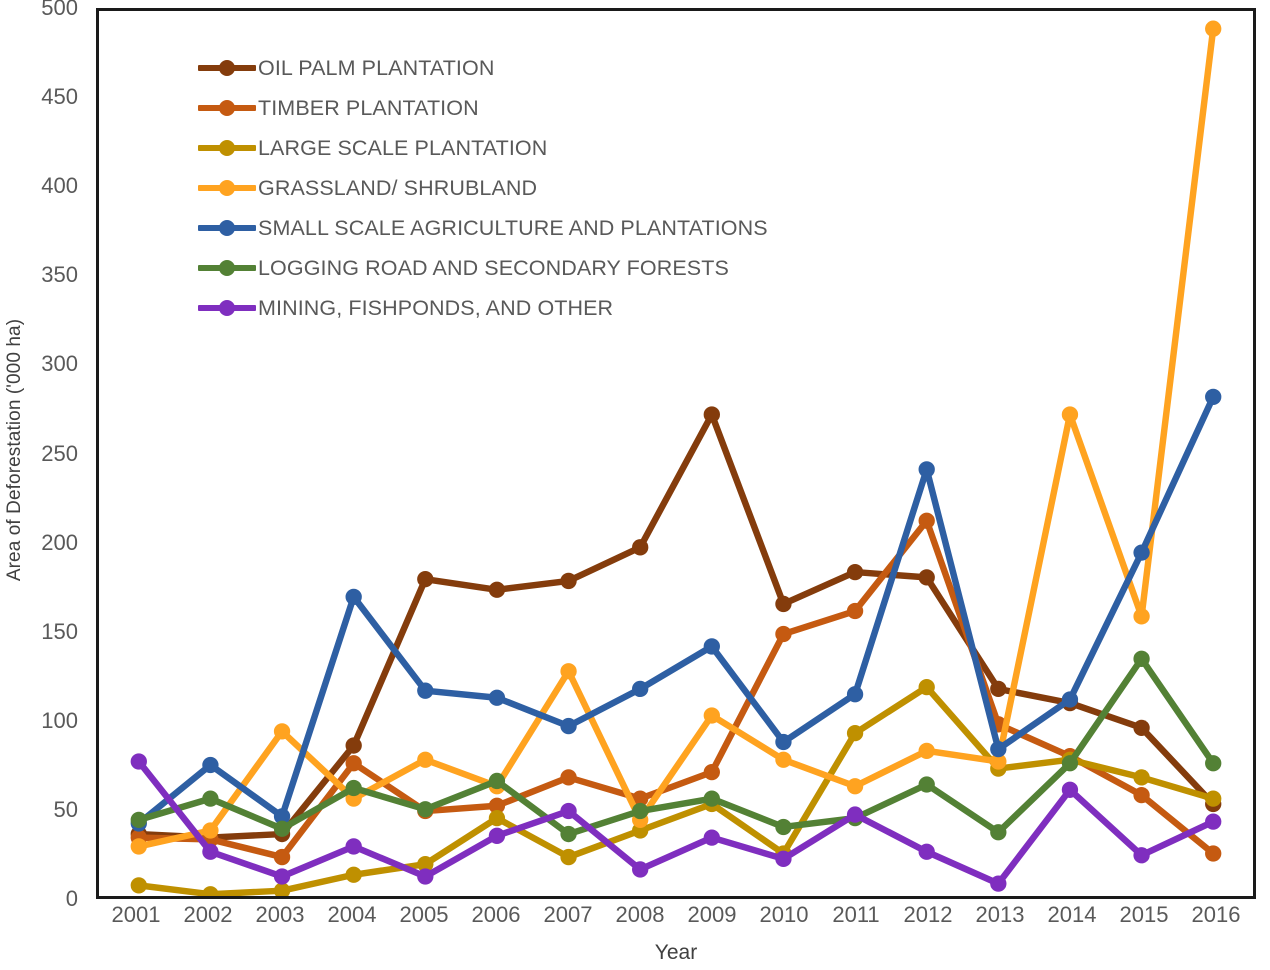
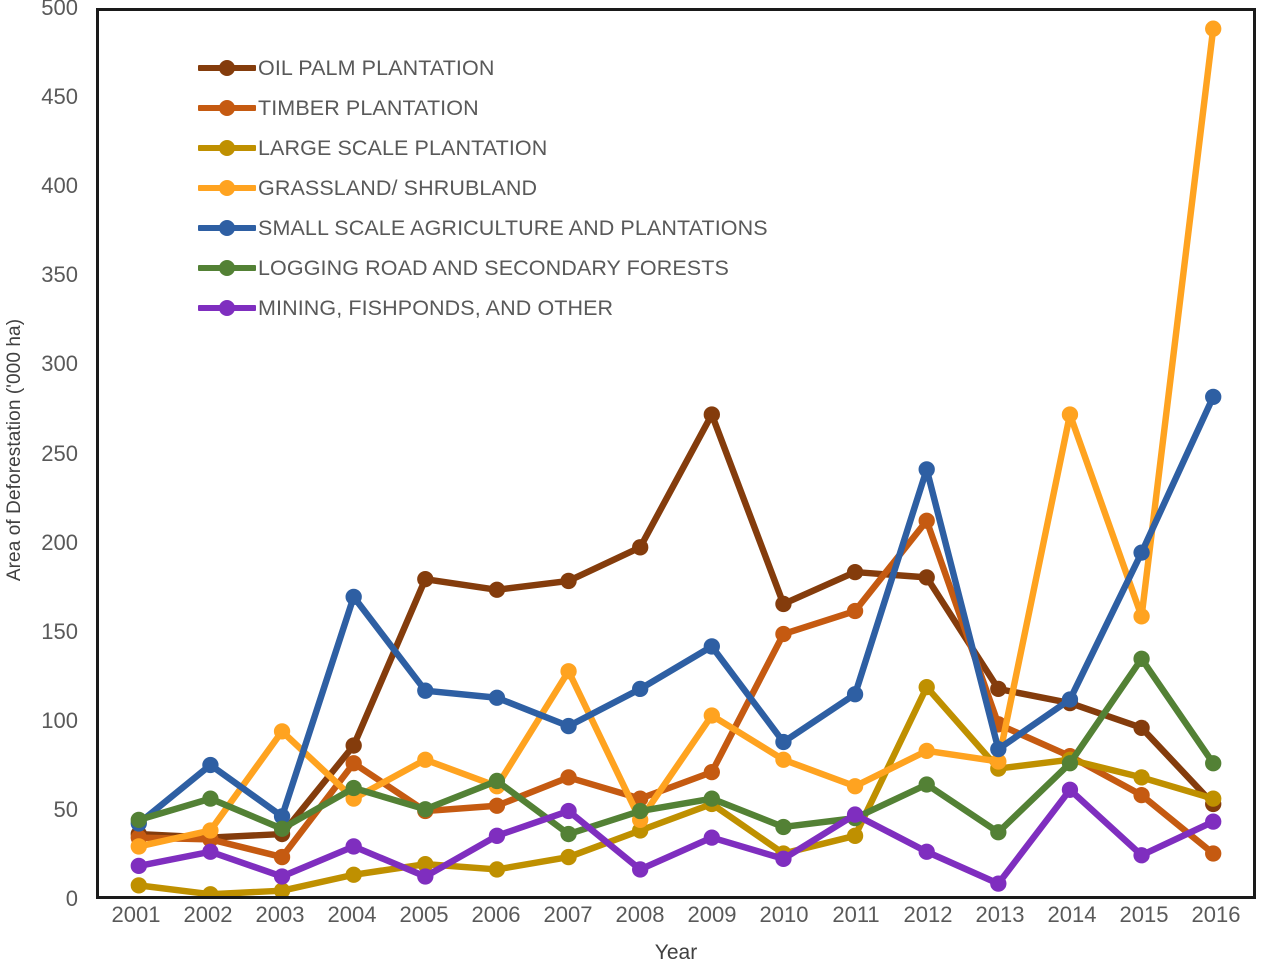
MINING, FISHPONDS, AND OTHER/2001: 76 -> 17
LARGE SCALE PLANTATION/2006: 44 -> 15
LARGE SCALE PLANTATION/2011: 92 -> 34
